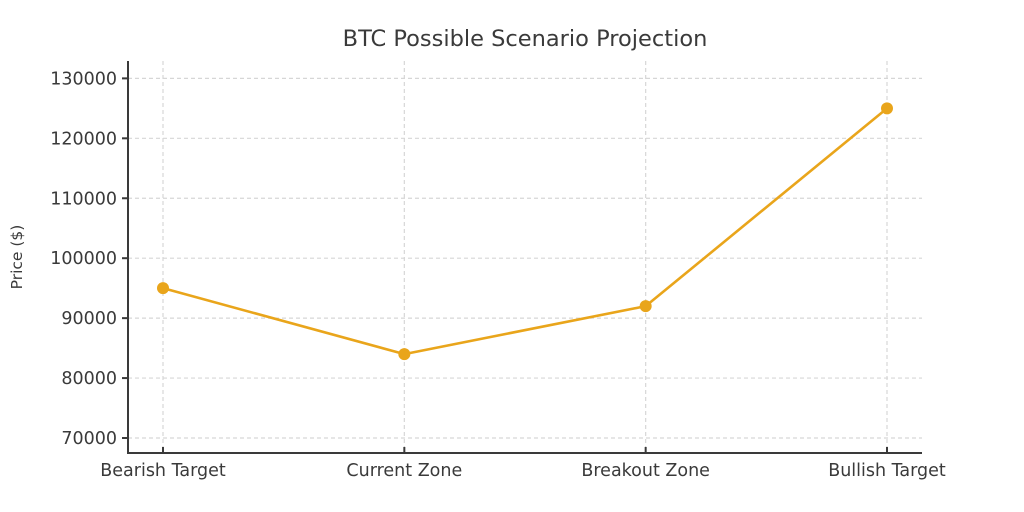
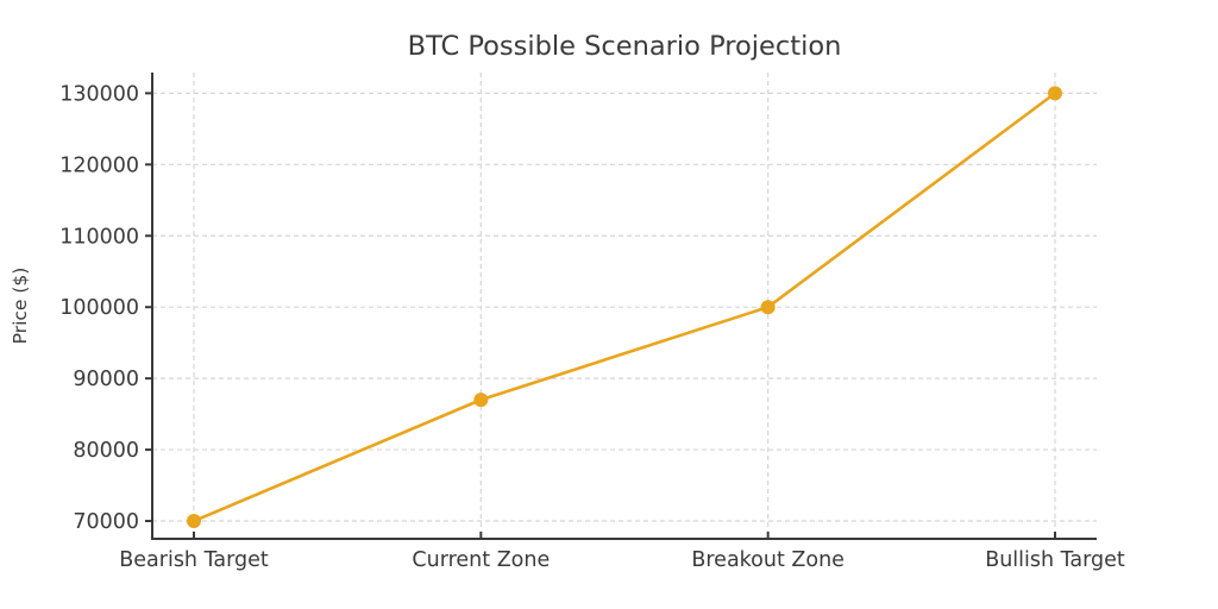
Bearish Target: 95000 -> 70000
Current Zone: 84000 -> 87000
Breakout Zone: 92000 -> 100000
Bullish Target: 125000 -> 130000
